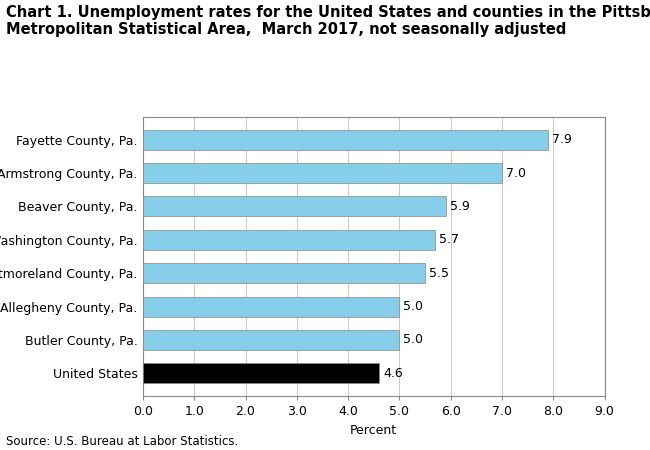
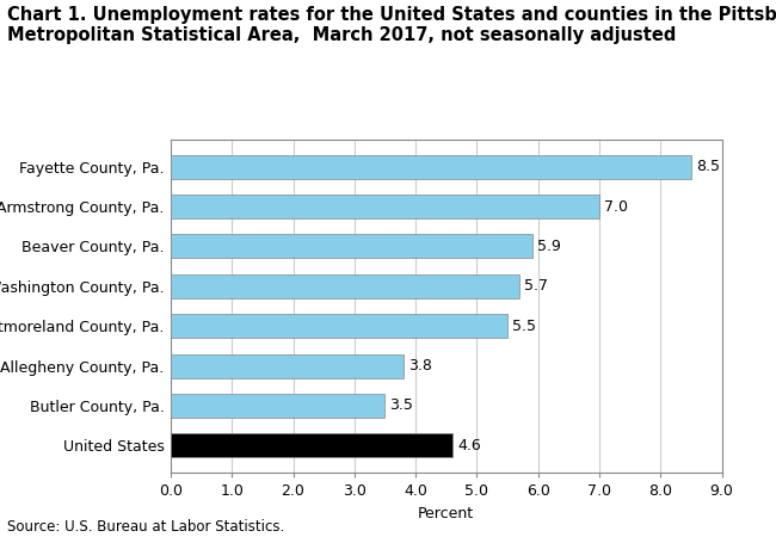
Fayette County, Pa.: 7.9 -> 8.5
Allegheny County, Pa.: 5.0 -> 3.8
Butler County, Pa.: 5.0 -> 3.5
